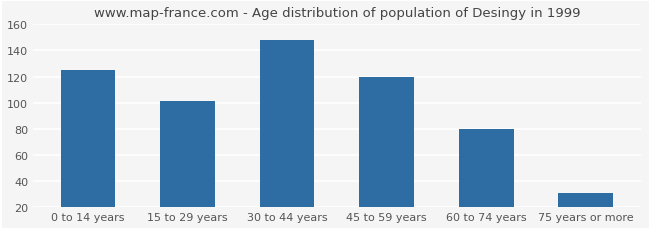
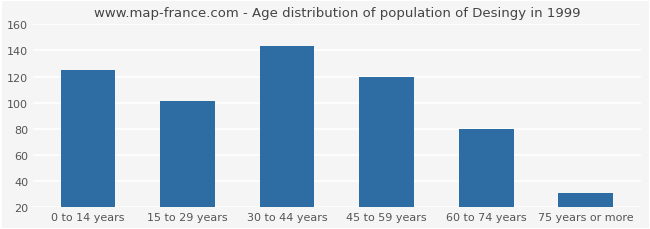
30 to 44 years: 148 -> 143
